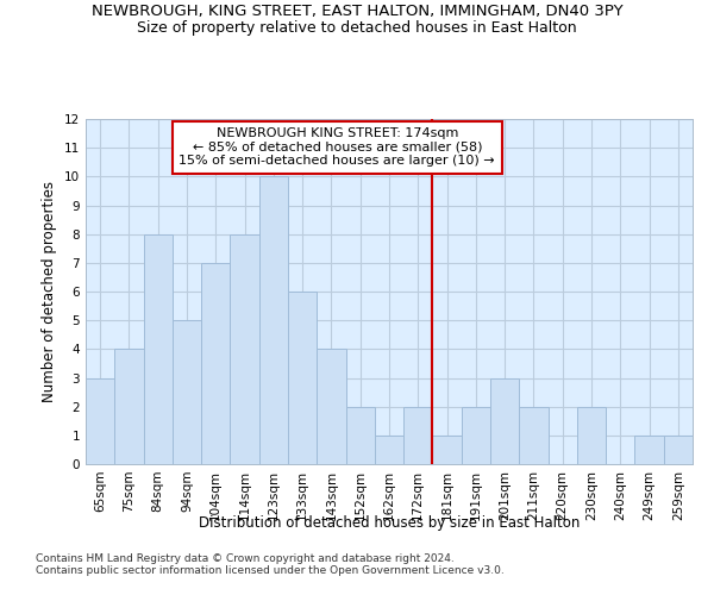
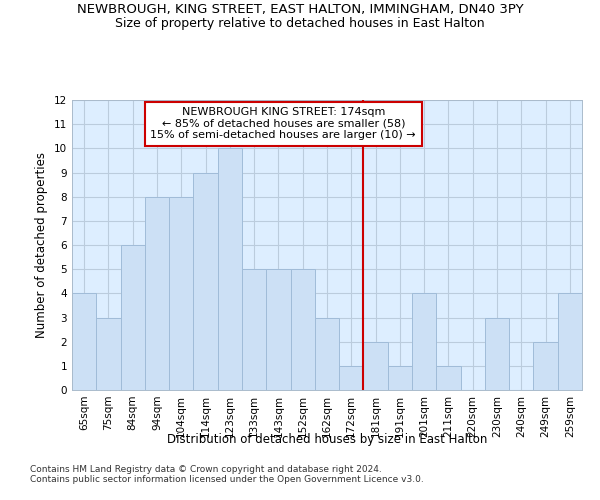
65sqm: 3 -> 4
75sqm: 4 -> 3
84sqm: 8 -> 6
94sqm: 5 -> 8
104sqm: 7 -> 8
114sqm: 8 -> 9
133sqm: 6 -> 5
143sqm: 4 -> 5
152sqm: 2 -> 5
162sqm: 1 -> 3
172sqm: 2 -> 1
181sqm: 1 -> 2
191sqm: 2 -> 1
201sqm: 3 -> 4
211sqm: 2 -> 1
230sqm: 2 -> 3
249sqm: 1 -> 2
259sqm: 1 -> 4
